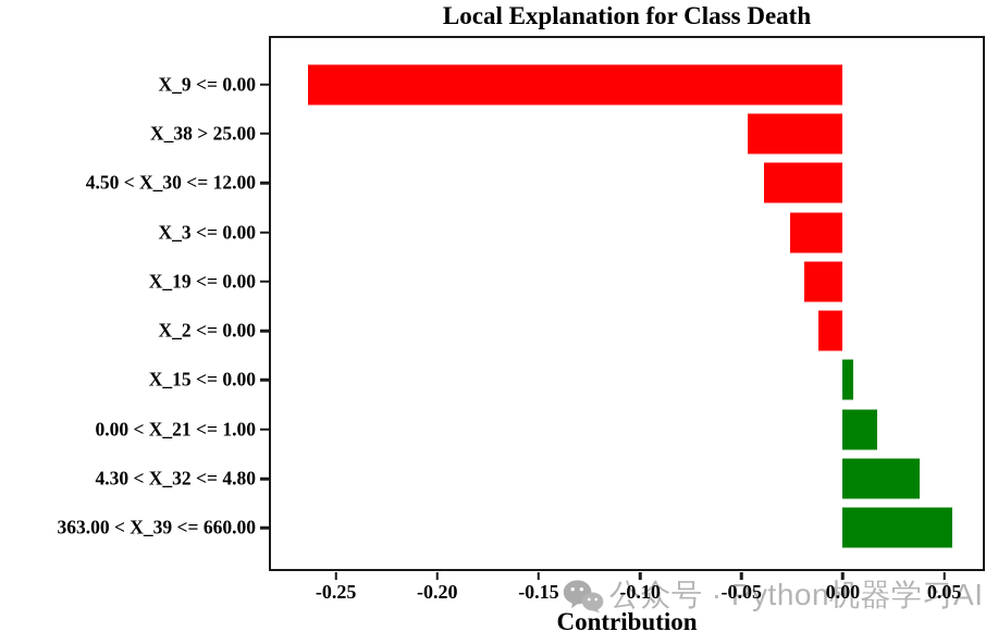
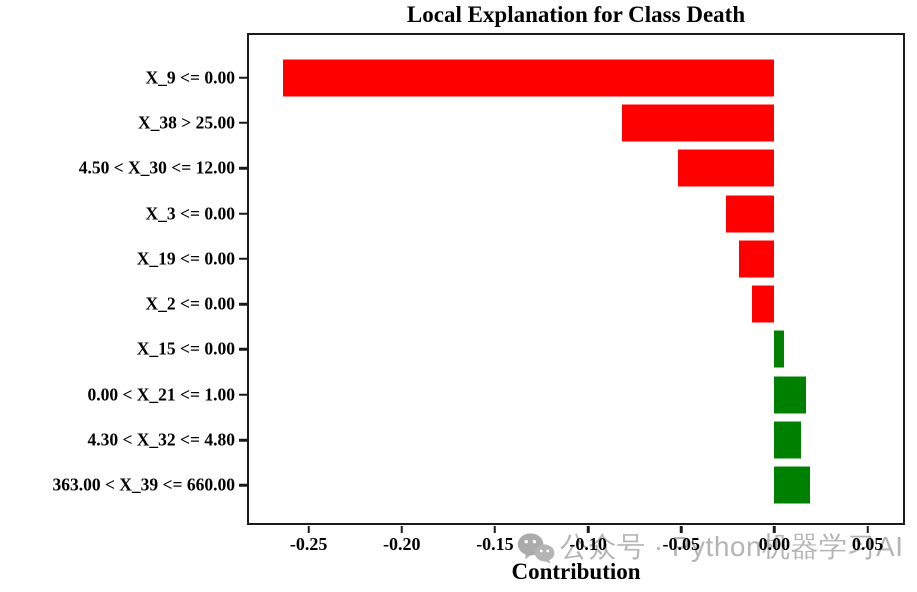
X_38 > 25.00: -0.047 -> -0.082
4.50 < X_30 <= 12.00: -0.039 -> -0.052
4.30 < X_32 <= 4.80: 0.038 -> 0.014
363.00 < X_39 <= 660.00: 0.054 -> 0.019
